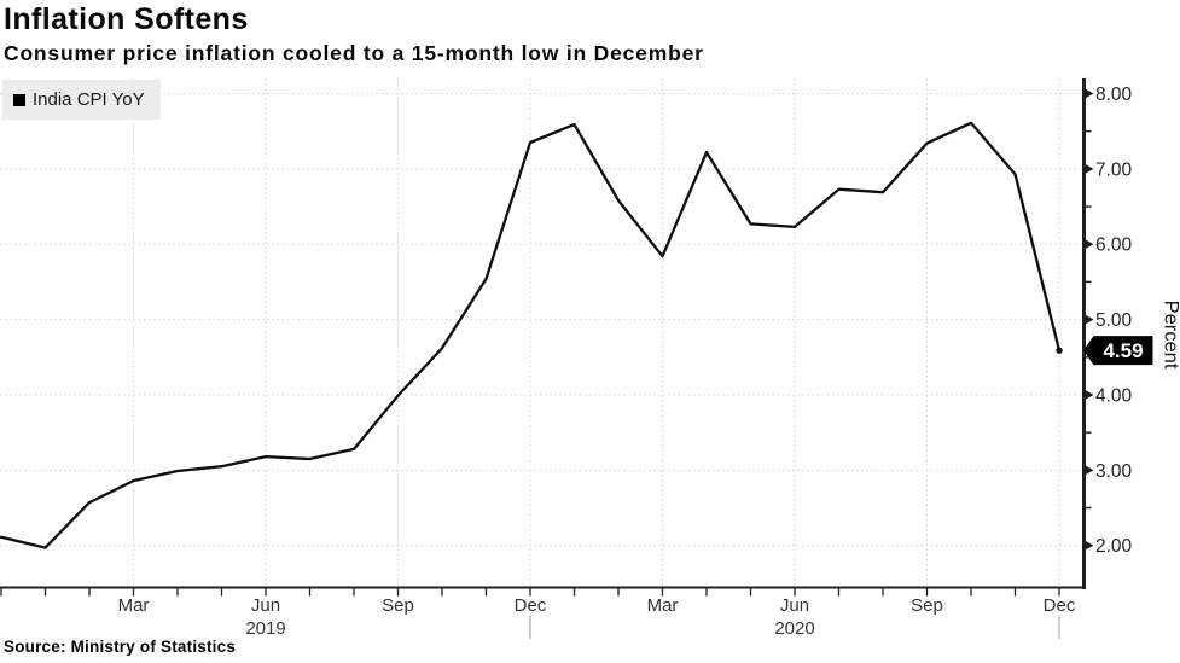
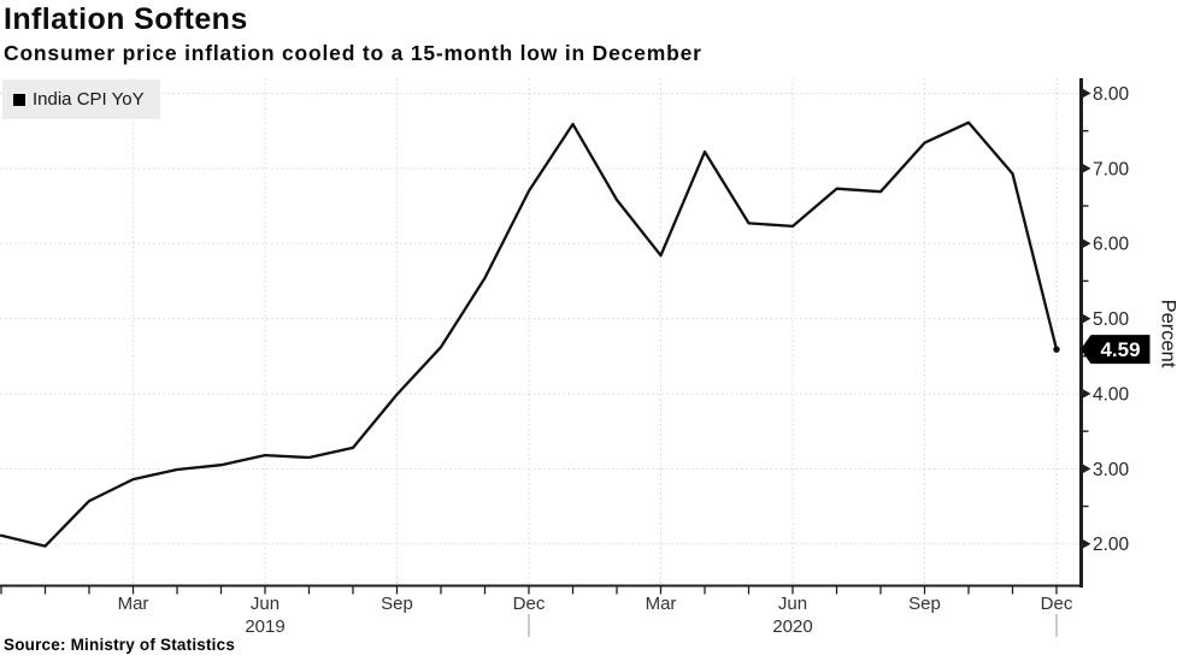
Dec 2019: 7.3 -> 6.7
